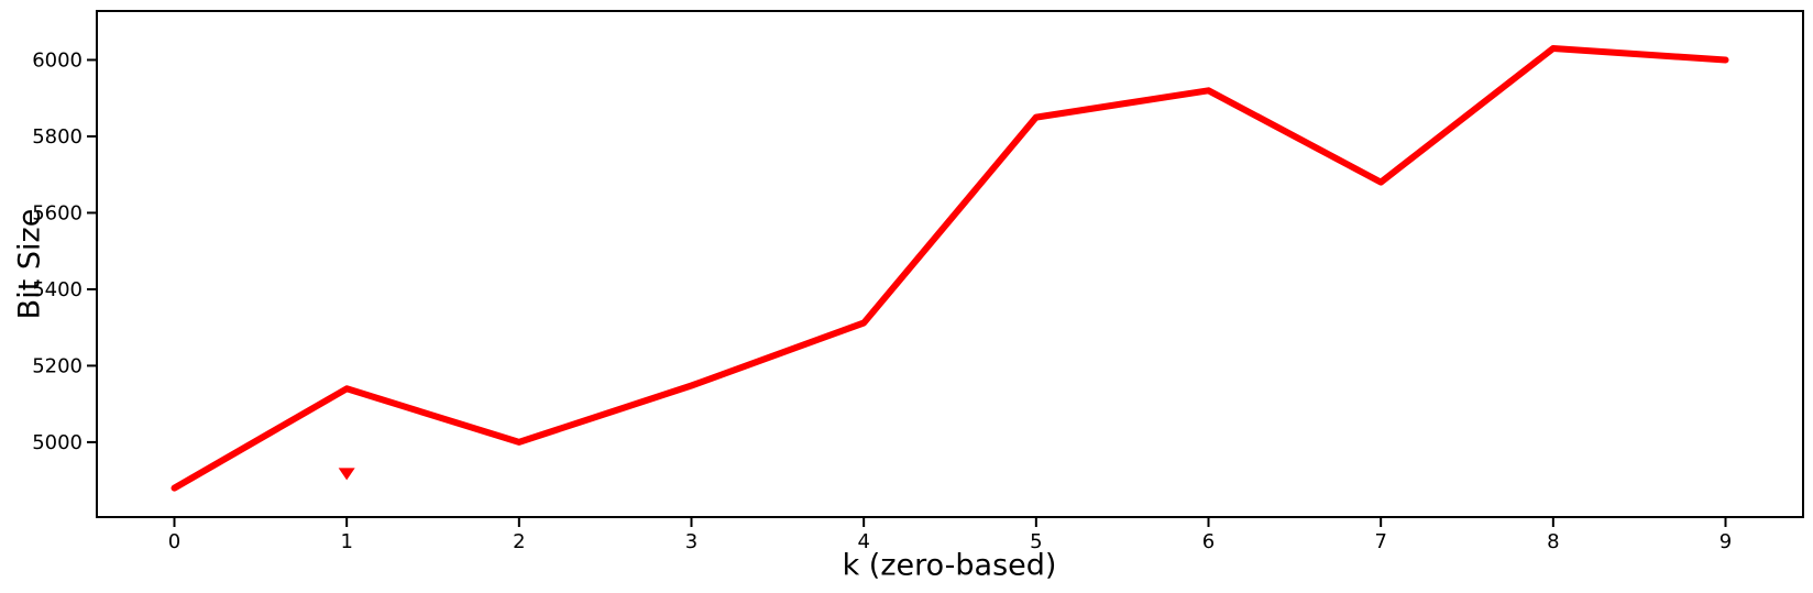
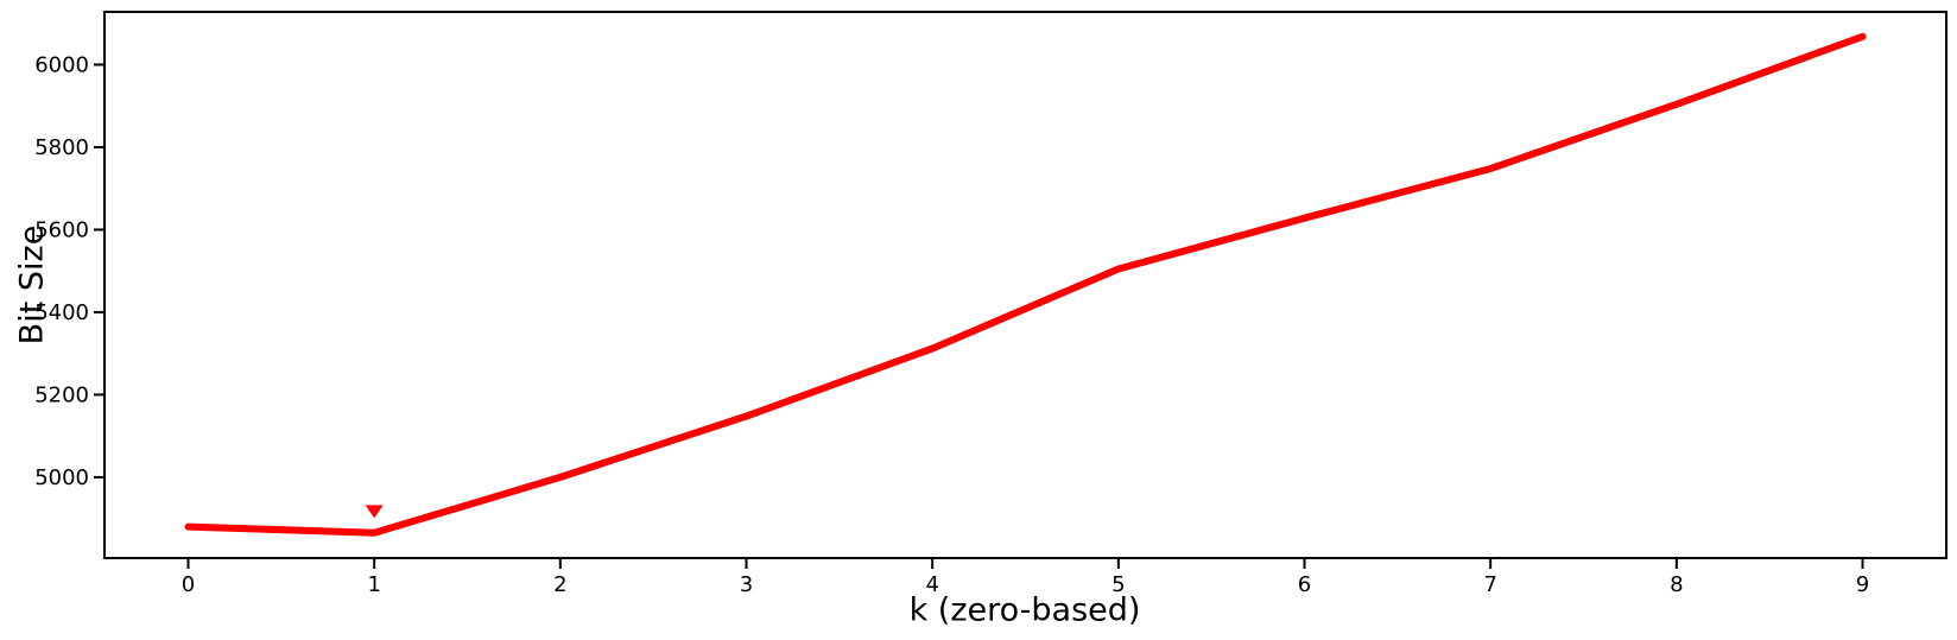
1: 5140 -> 4860
5: 5850 -> 5500
6: 5920 -> 5630
7: 5680 -> 5750
8: 6030 -> 5900
9: 6000 -> 6070
